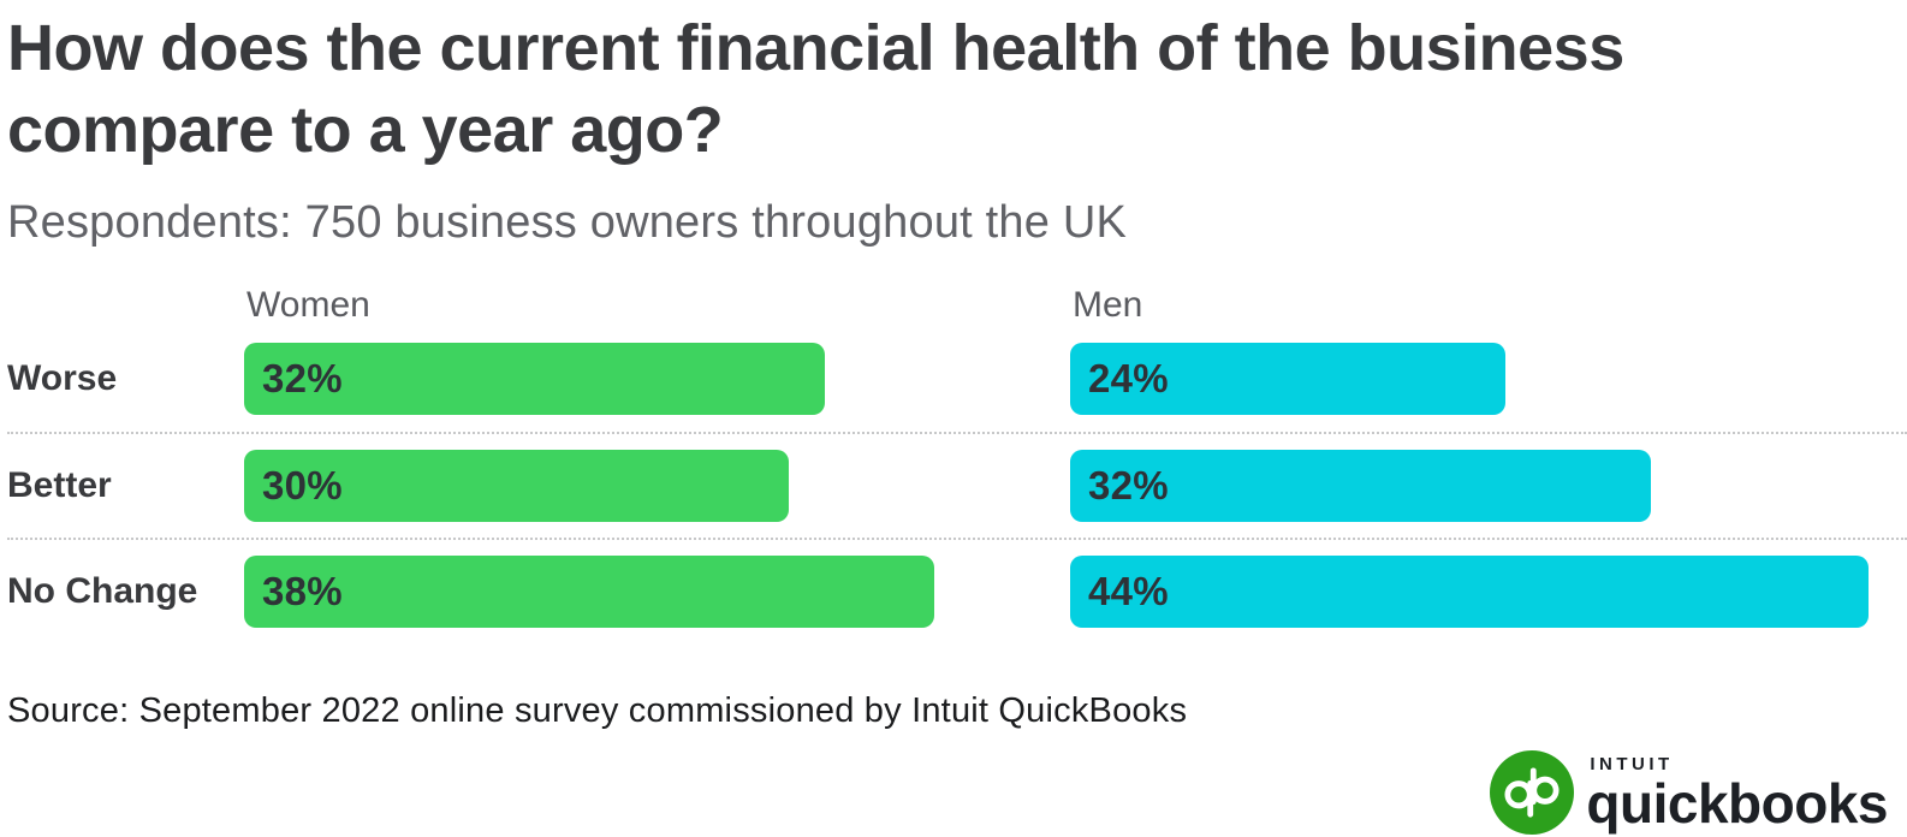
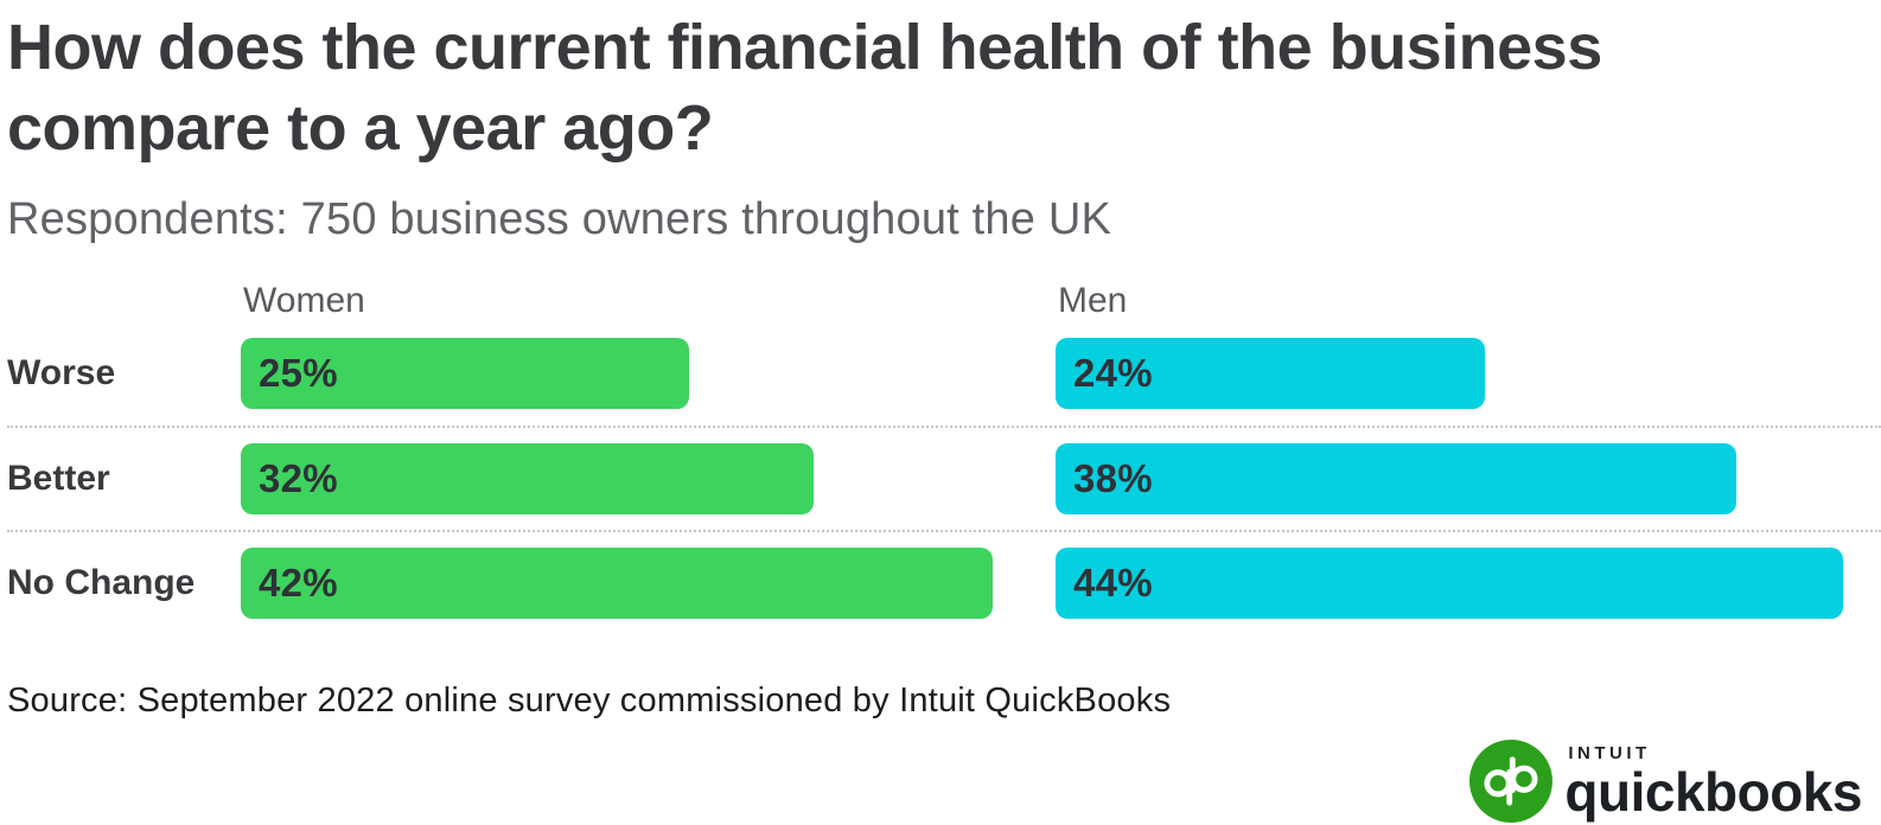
Women/Worse: 32% -> 25%
Women/Better: 30% -> 32%
Men/Better: 32% -> 38%
Women/No Change: 38% -> 42%
